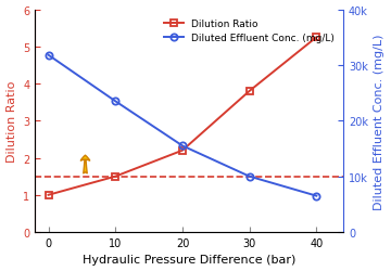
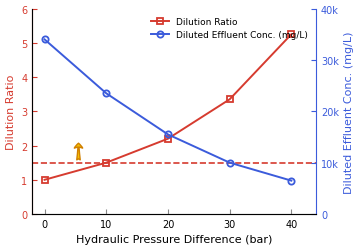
Diluted Effluent Conc. (mg/L)/0: 31.8k -> 34.0k
Dilution Ratio/30: 3.80 -> 3.35
